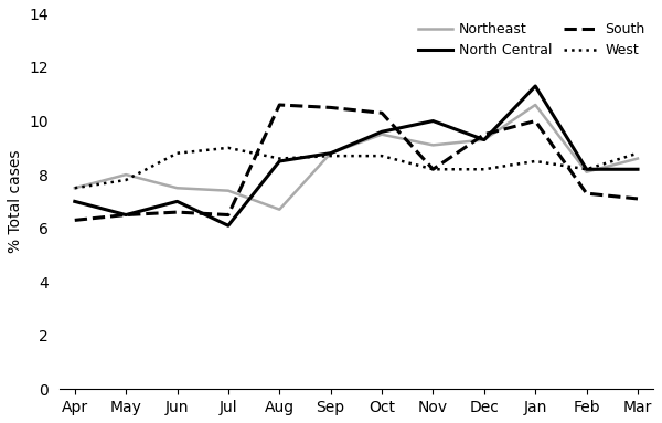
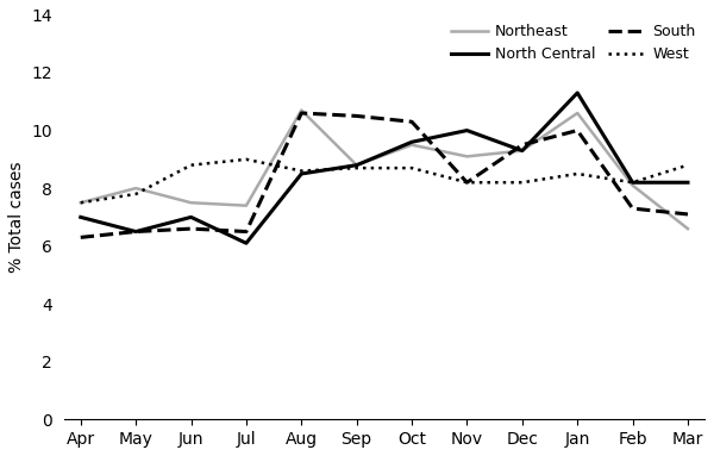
Northeast/Aug: 6.7 -> 10.7
Northeast/Mar: 8.6 -> 6.6
